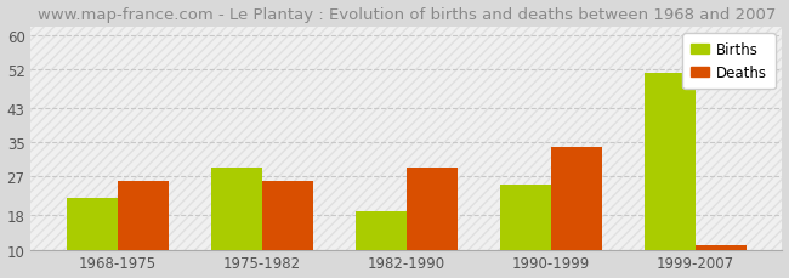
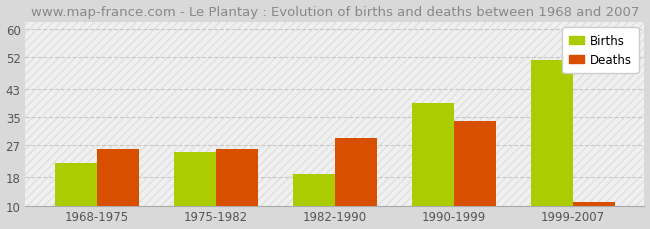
Births/1975-1982: 29 -> 25
Births/1990-1999: 25 -> 39
